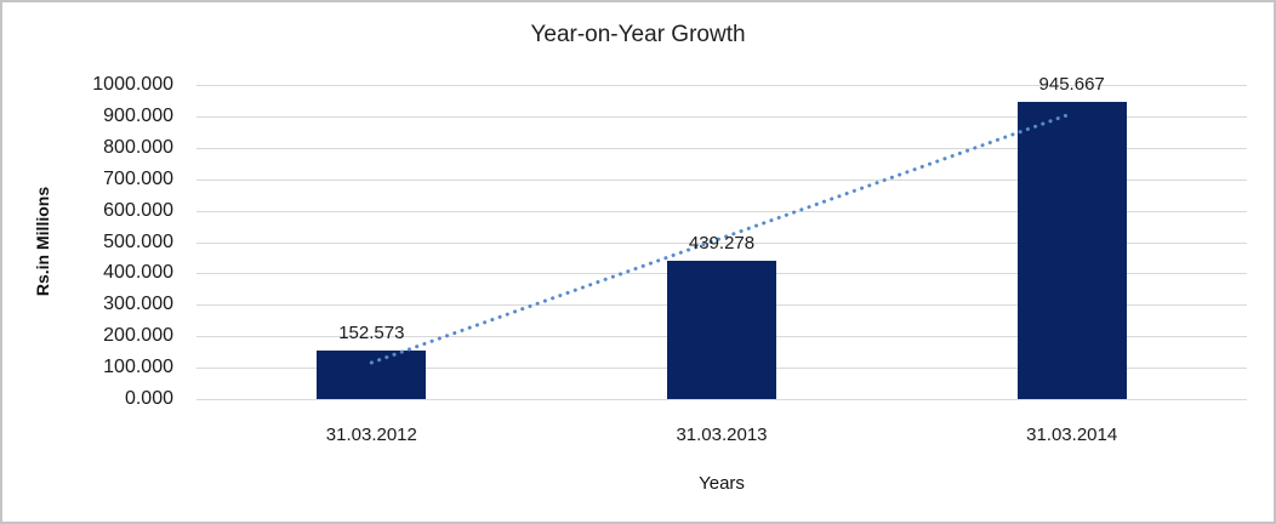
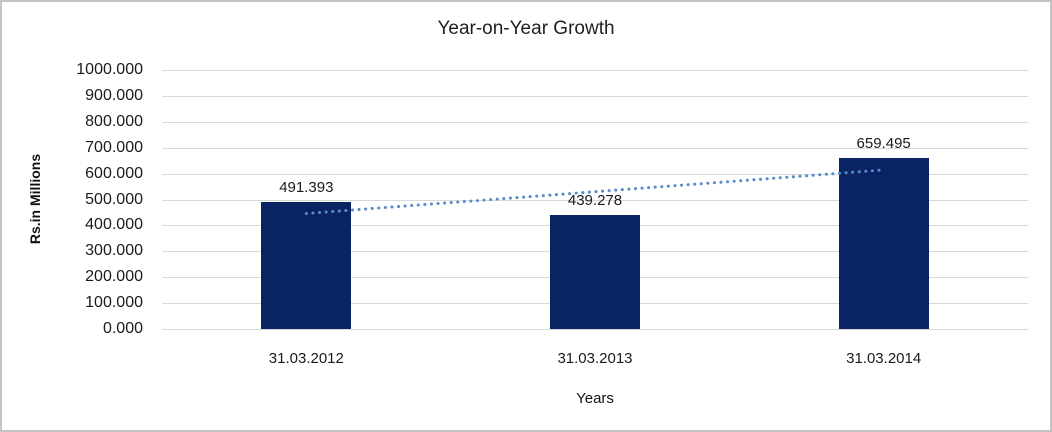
31.03.2012: 152.573 -> 491.393
31.03.2014: 945.667 -> 659.495
